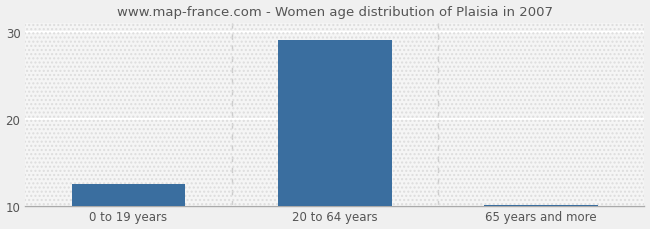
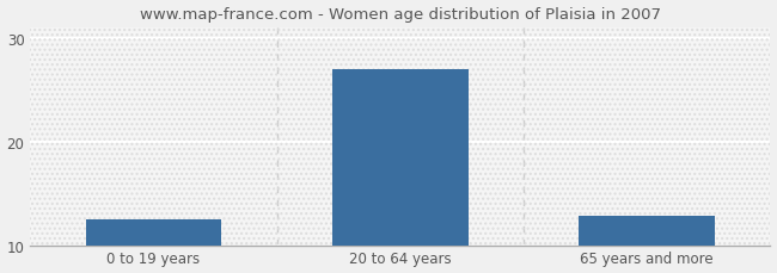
20 to 64 years: 29.0 -> 27.0
65 years and more: 10.1 -> 12.8
